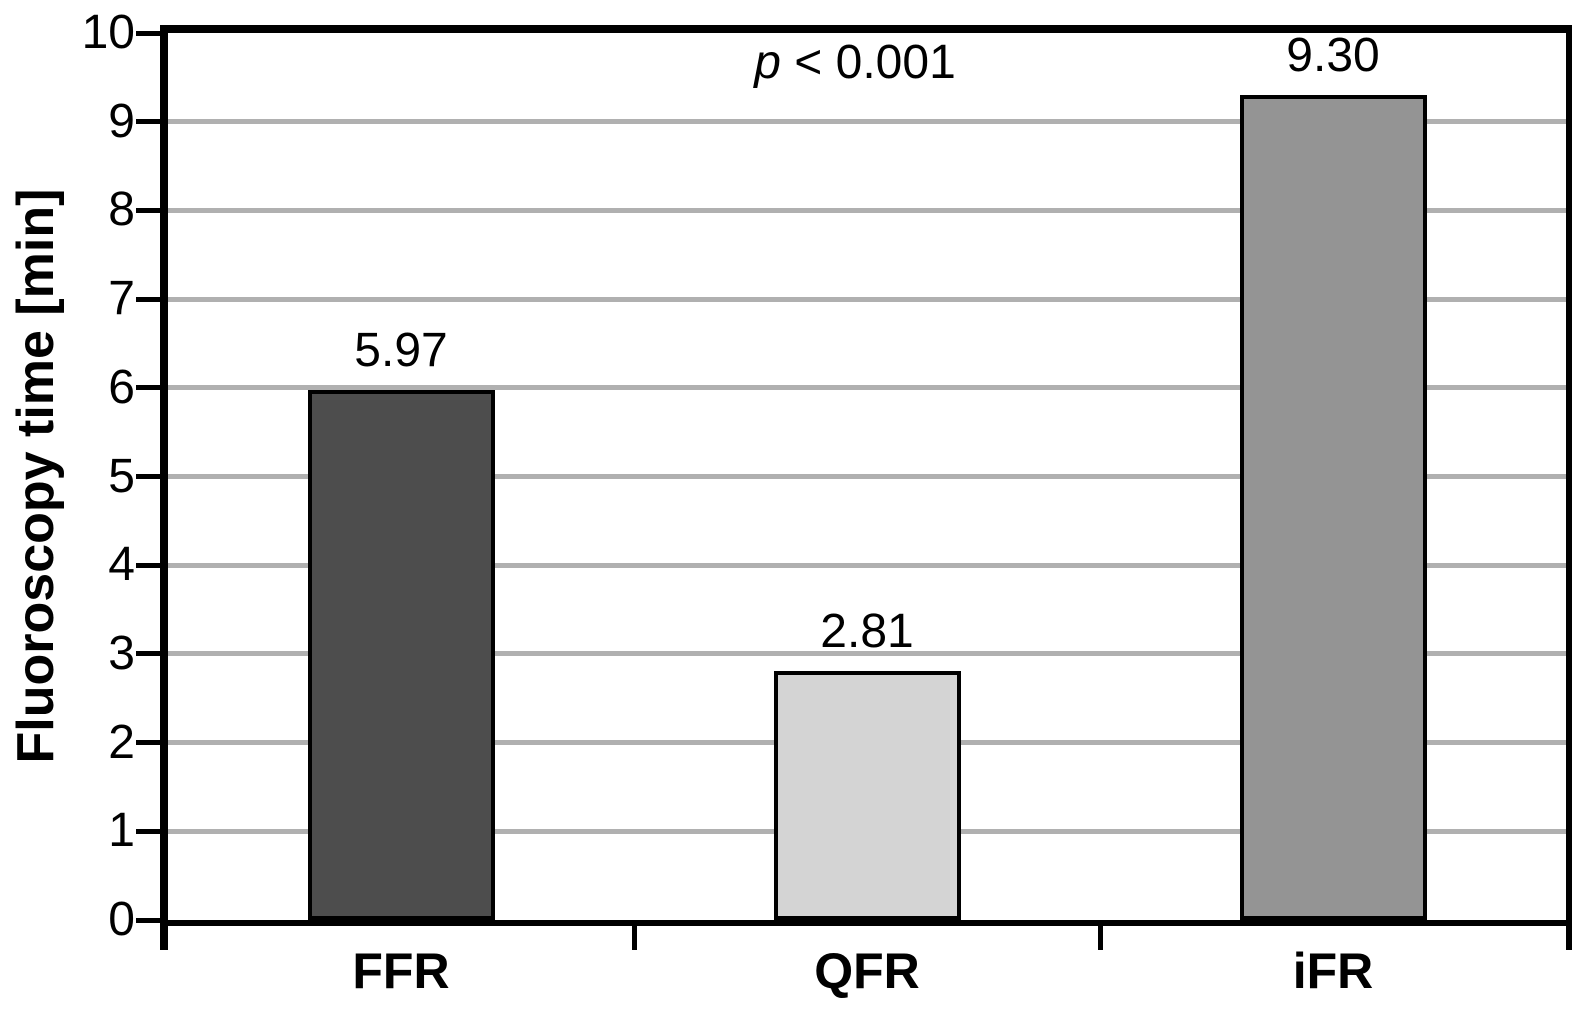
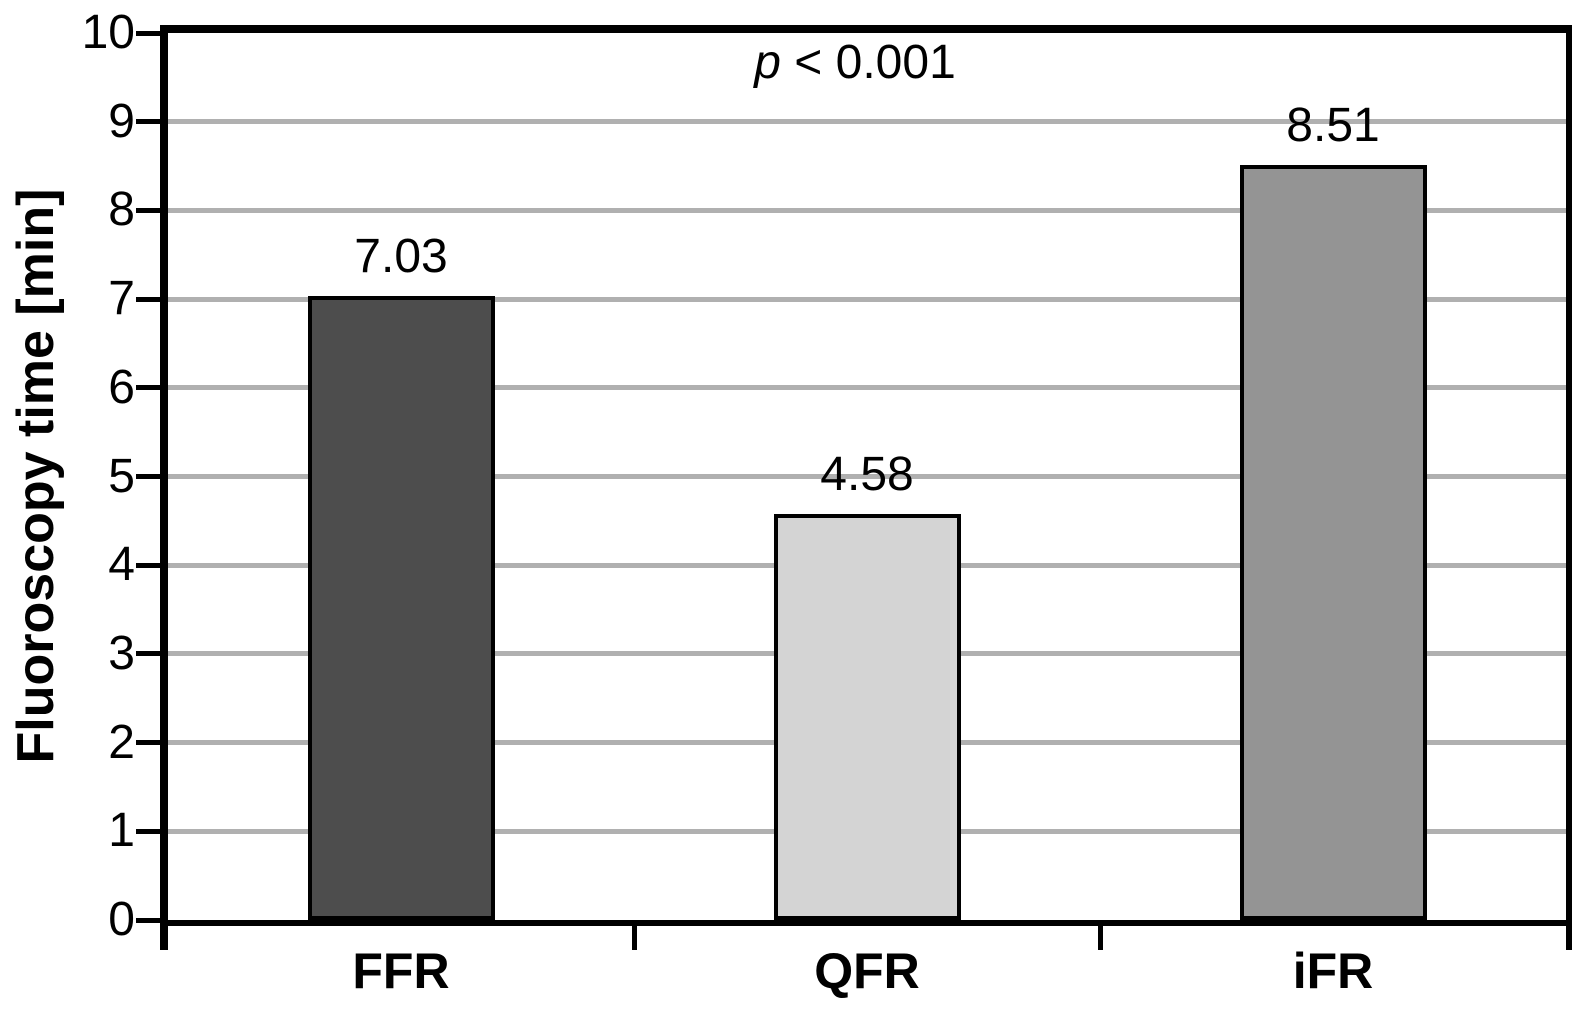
FFR: 5.97 -> 7.03
QFR: 2.81 -> 4.58
iFR: 9.30 -> 8.51
